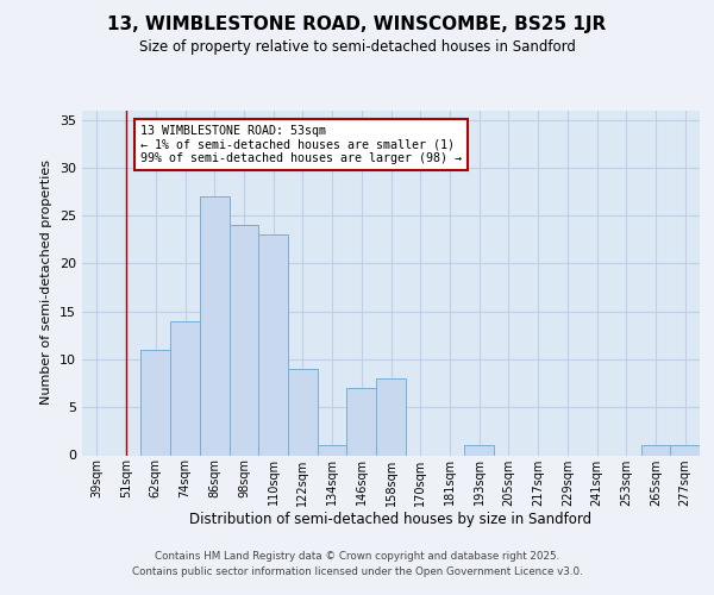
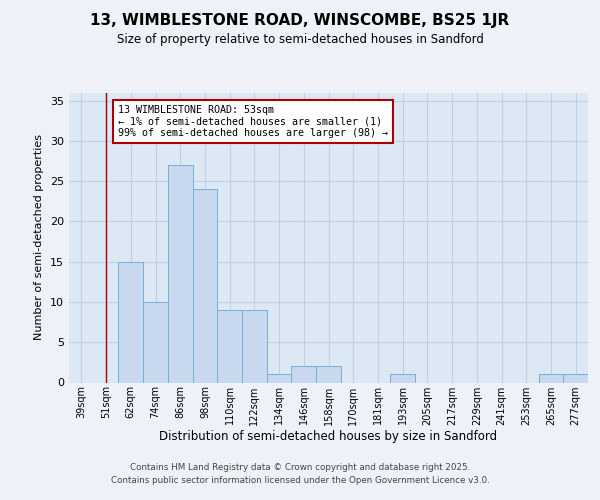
62sqm: 11 -> 15
74sqm: 14 -> 10
110sqm: 23 -> 9
146sqm: 7 -> 2
158sqm: 8 -> 2
